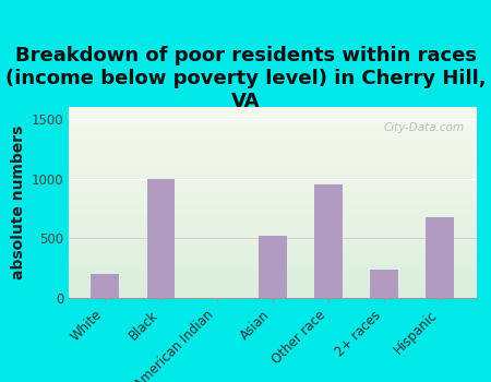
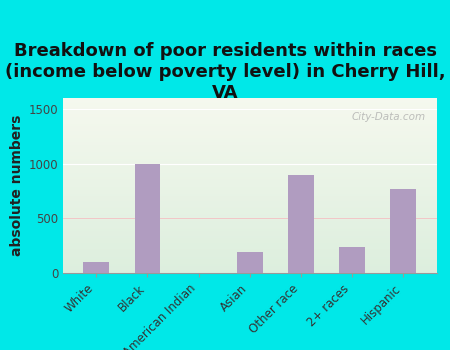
White: 200 -> 100
Asian: 520 -> 190
Other race: 950 -> 900
Hispanic: 680 -> 770
